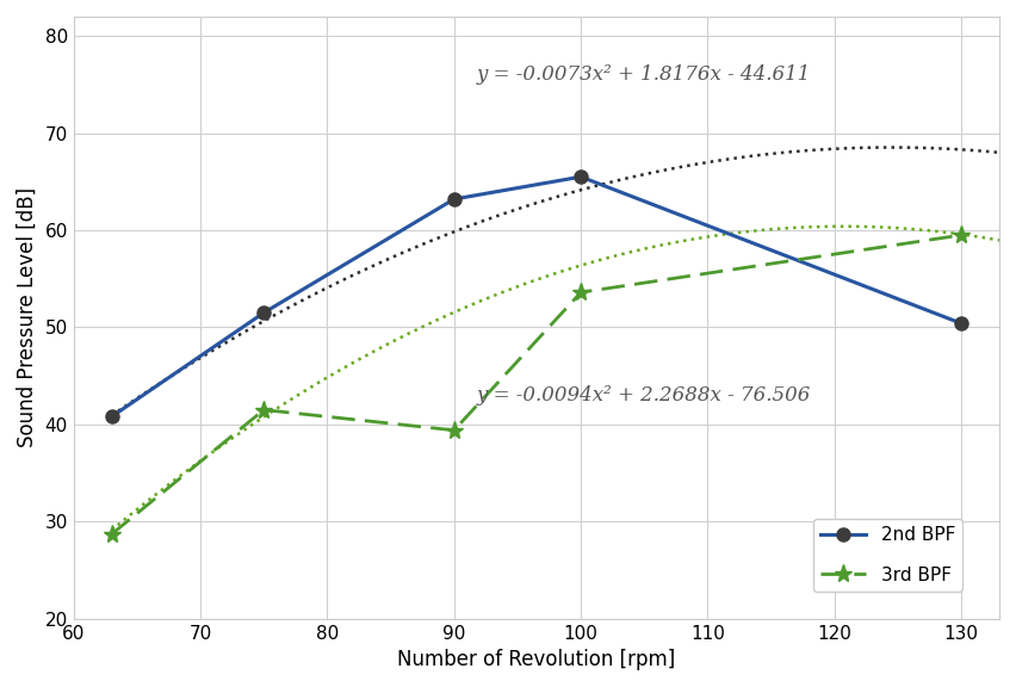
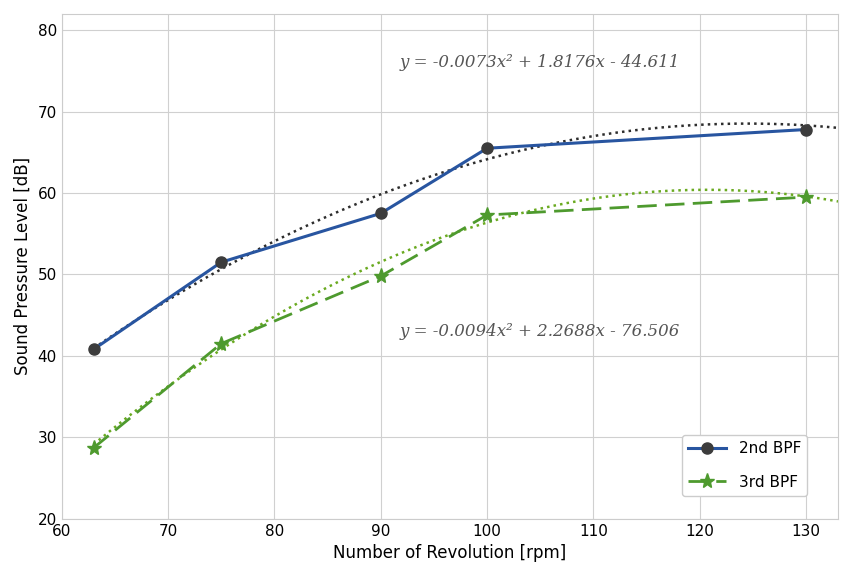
2nd BPF/90: 63.2 -> 57.5
3rd BPF/90: 39.4 -> 49.8
3rd BPF/100: 53.6 -> 57.3
2nd BPF/130: 50.4 -> 67.8
